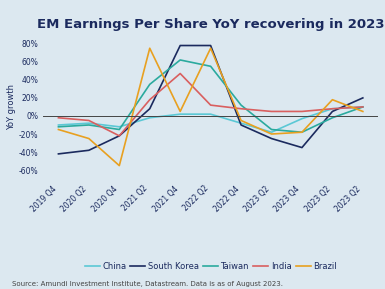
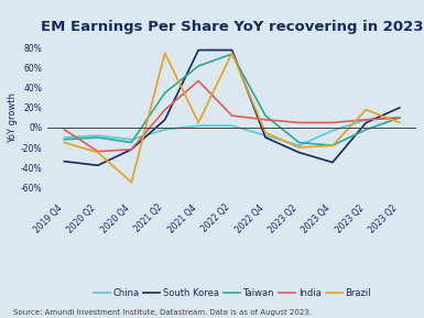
South Korea/2019 Q4: -42% -> -34%
India/2020 Q2: -5% -> -24%
Taiwan/2022 Q2: 55% -> 74%
